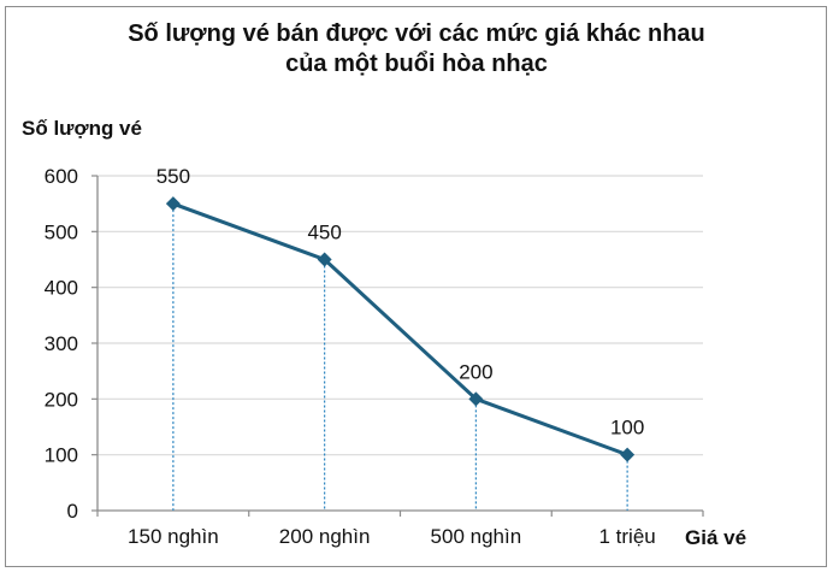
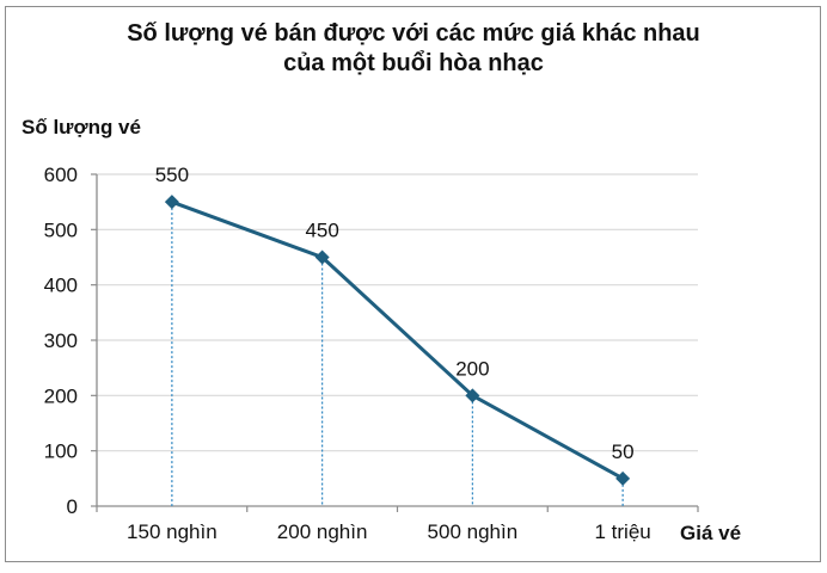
1 triệu: 100 -> 50
